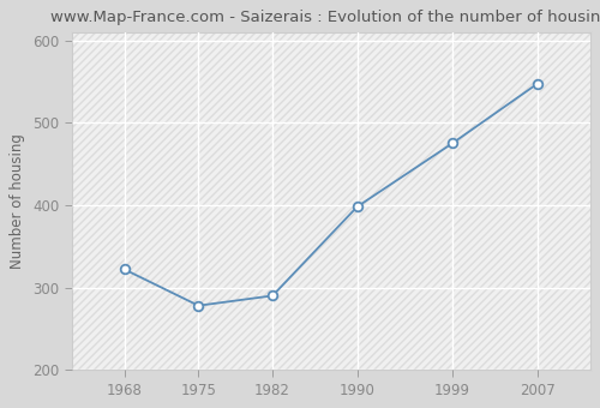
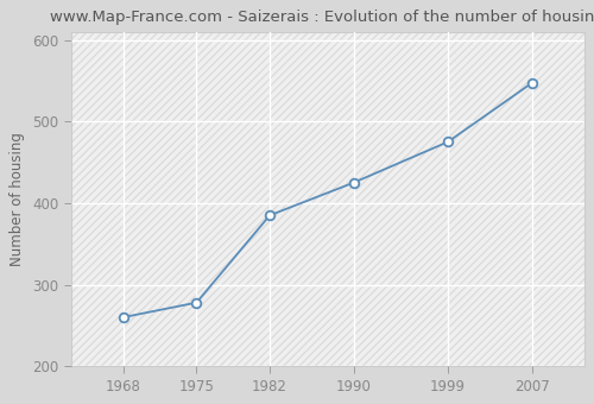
1968: 322 -> 260
1982: 290 -> 385
1990: 398 -> 425
